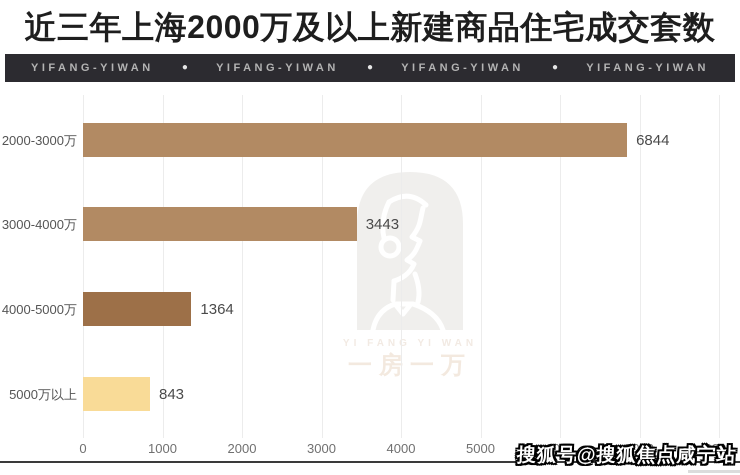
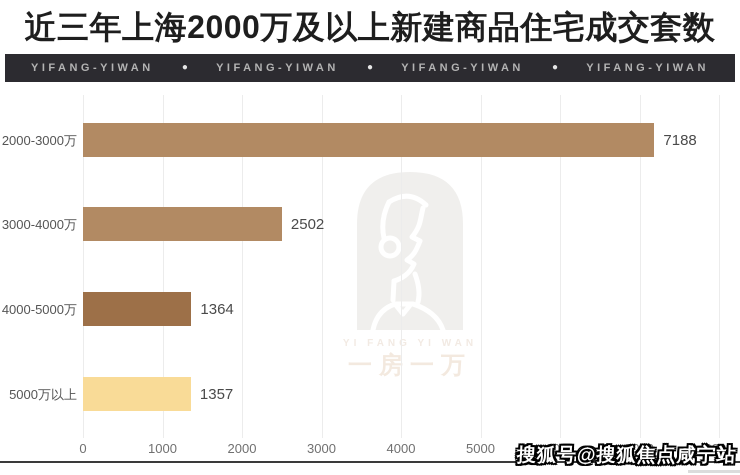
2000-3000万: 6844 -> 7188
3000-4000万: 3443 -> 2502
5000万以上: 843 -> 1357
